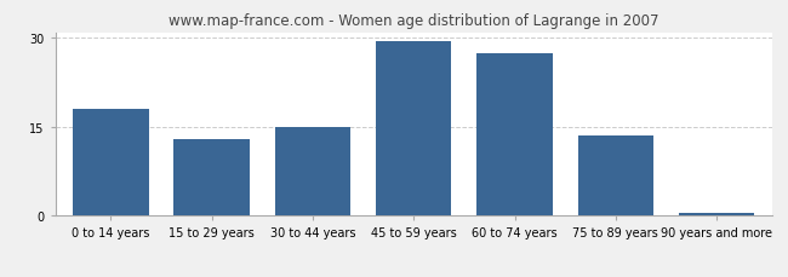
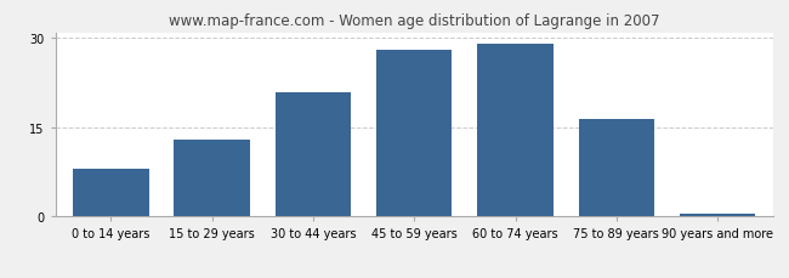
0 to 14 years: 18.0 -> 8.0
30 to 44 years: 15.0 -> 21.0
45 to 59 years: 29.5 -> 28.0
60 to 74 years: 27.5 -> 29.0
75 to 89 years: 13.5 -> 16.5
